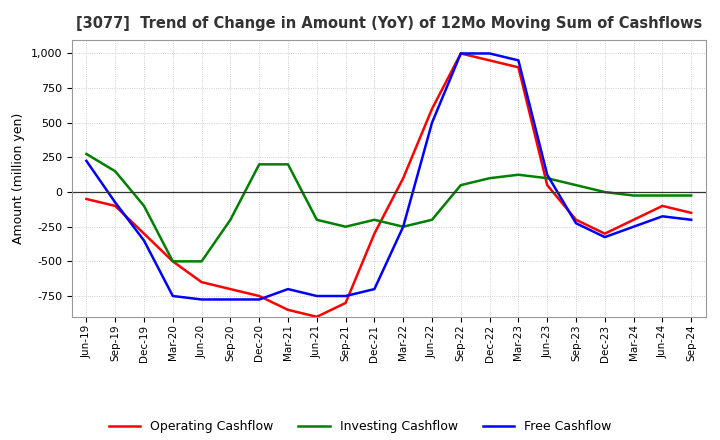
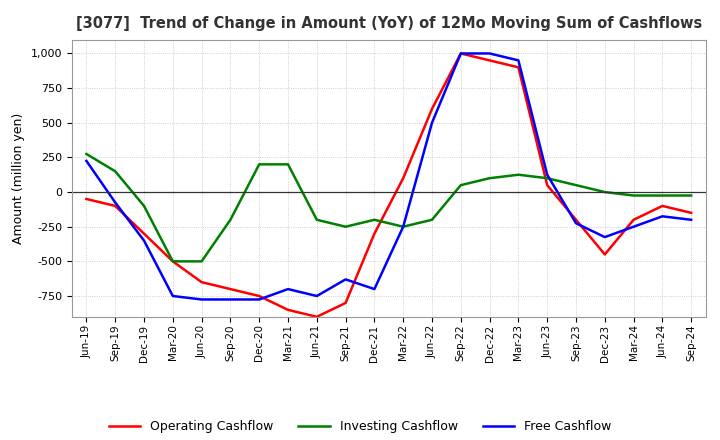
Free Cashflow/Sep-21: -750 -> -630
Operating Cashflow/Dec-23: -300 -> -450
